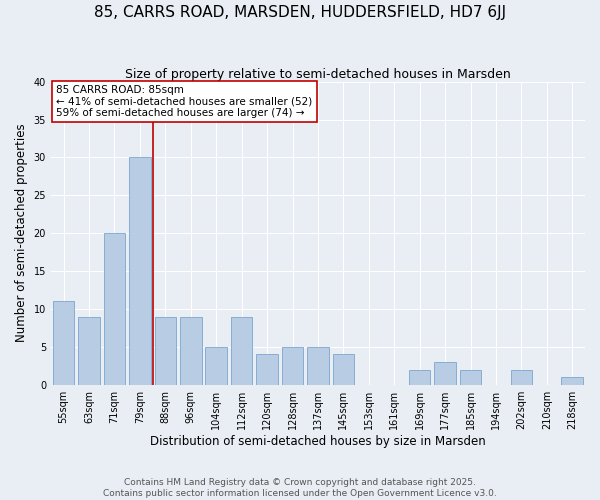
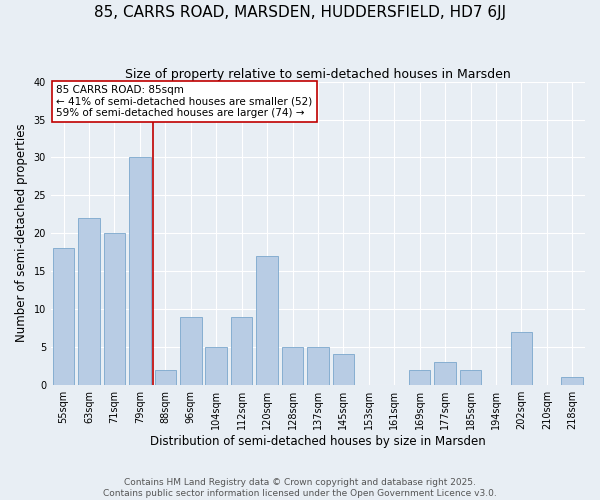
55sqm: 11 -> 18
63sqm: 9 -> 22
88sqm: 9 -> 2
120sqm: 4 -> 17
202sqm: 2 -> 7
